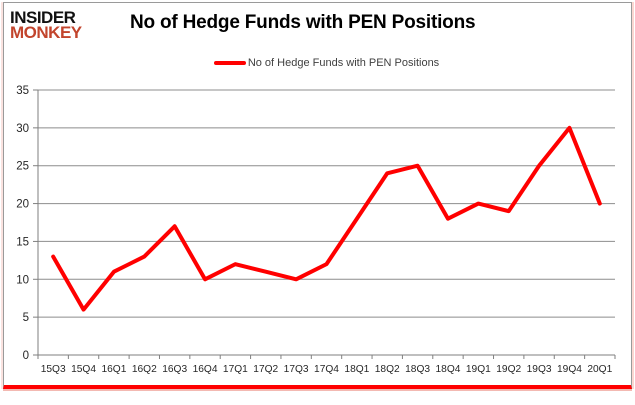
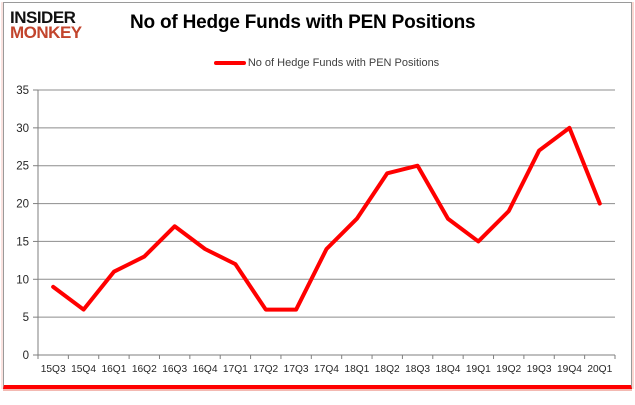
15Q3: 13 -> 9
16Q4: 10 -> 14
17Q2: 11 -> 6
17Q3: 10 -> 6
17Q4: 12 -> 14
19Q1: 20 -> 15
19Q3: 25 -> 27
